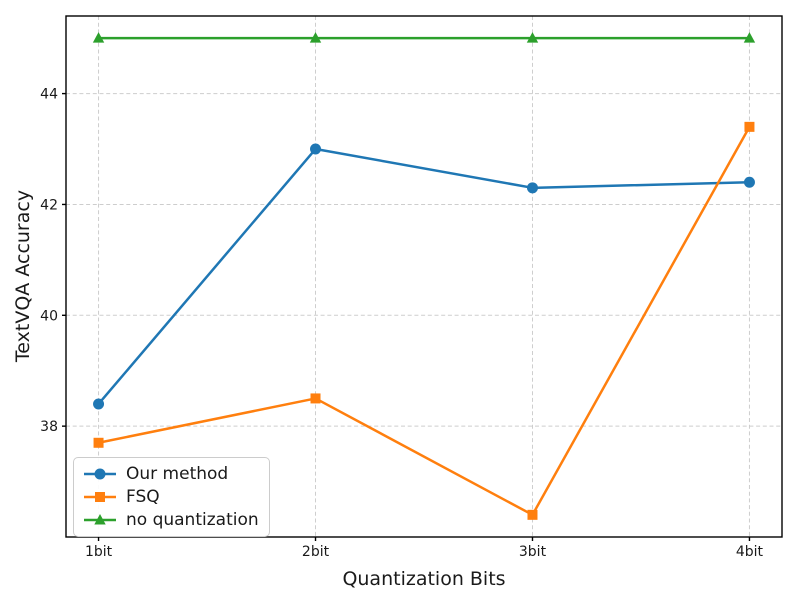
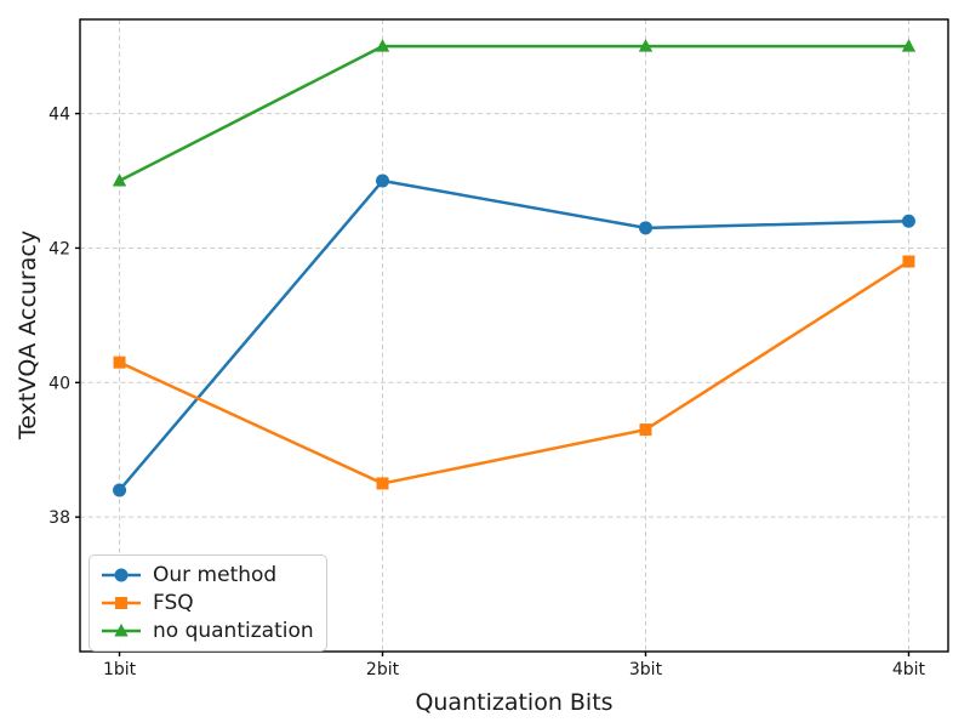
FSQ/1bit: 37.7 -> 40.3
no quantization/1bit: 45 -> 43
FSQ/3bit: 36.4 -> 39.3
FSQ/4bit: 43.4 -> 41.8
